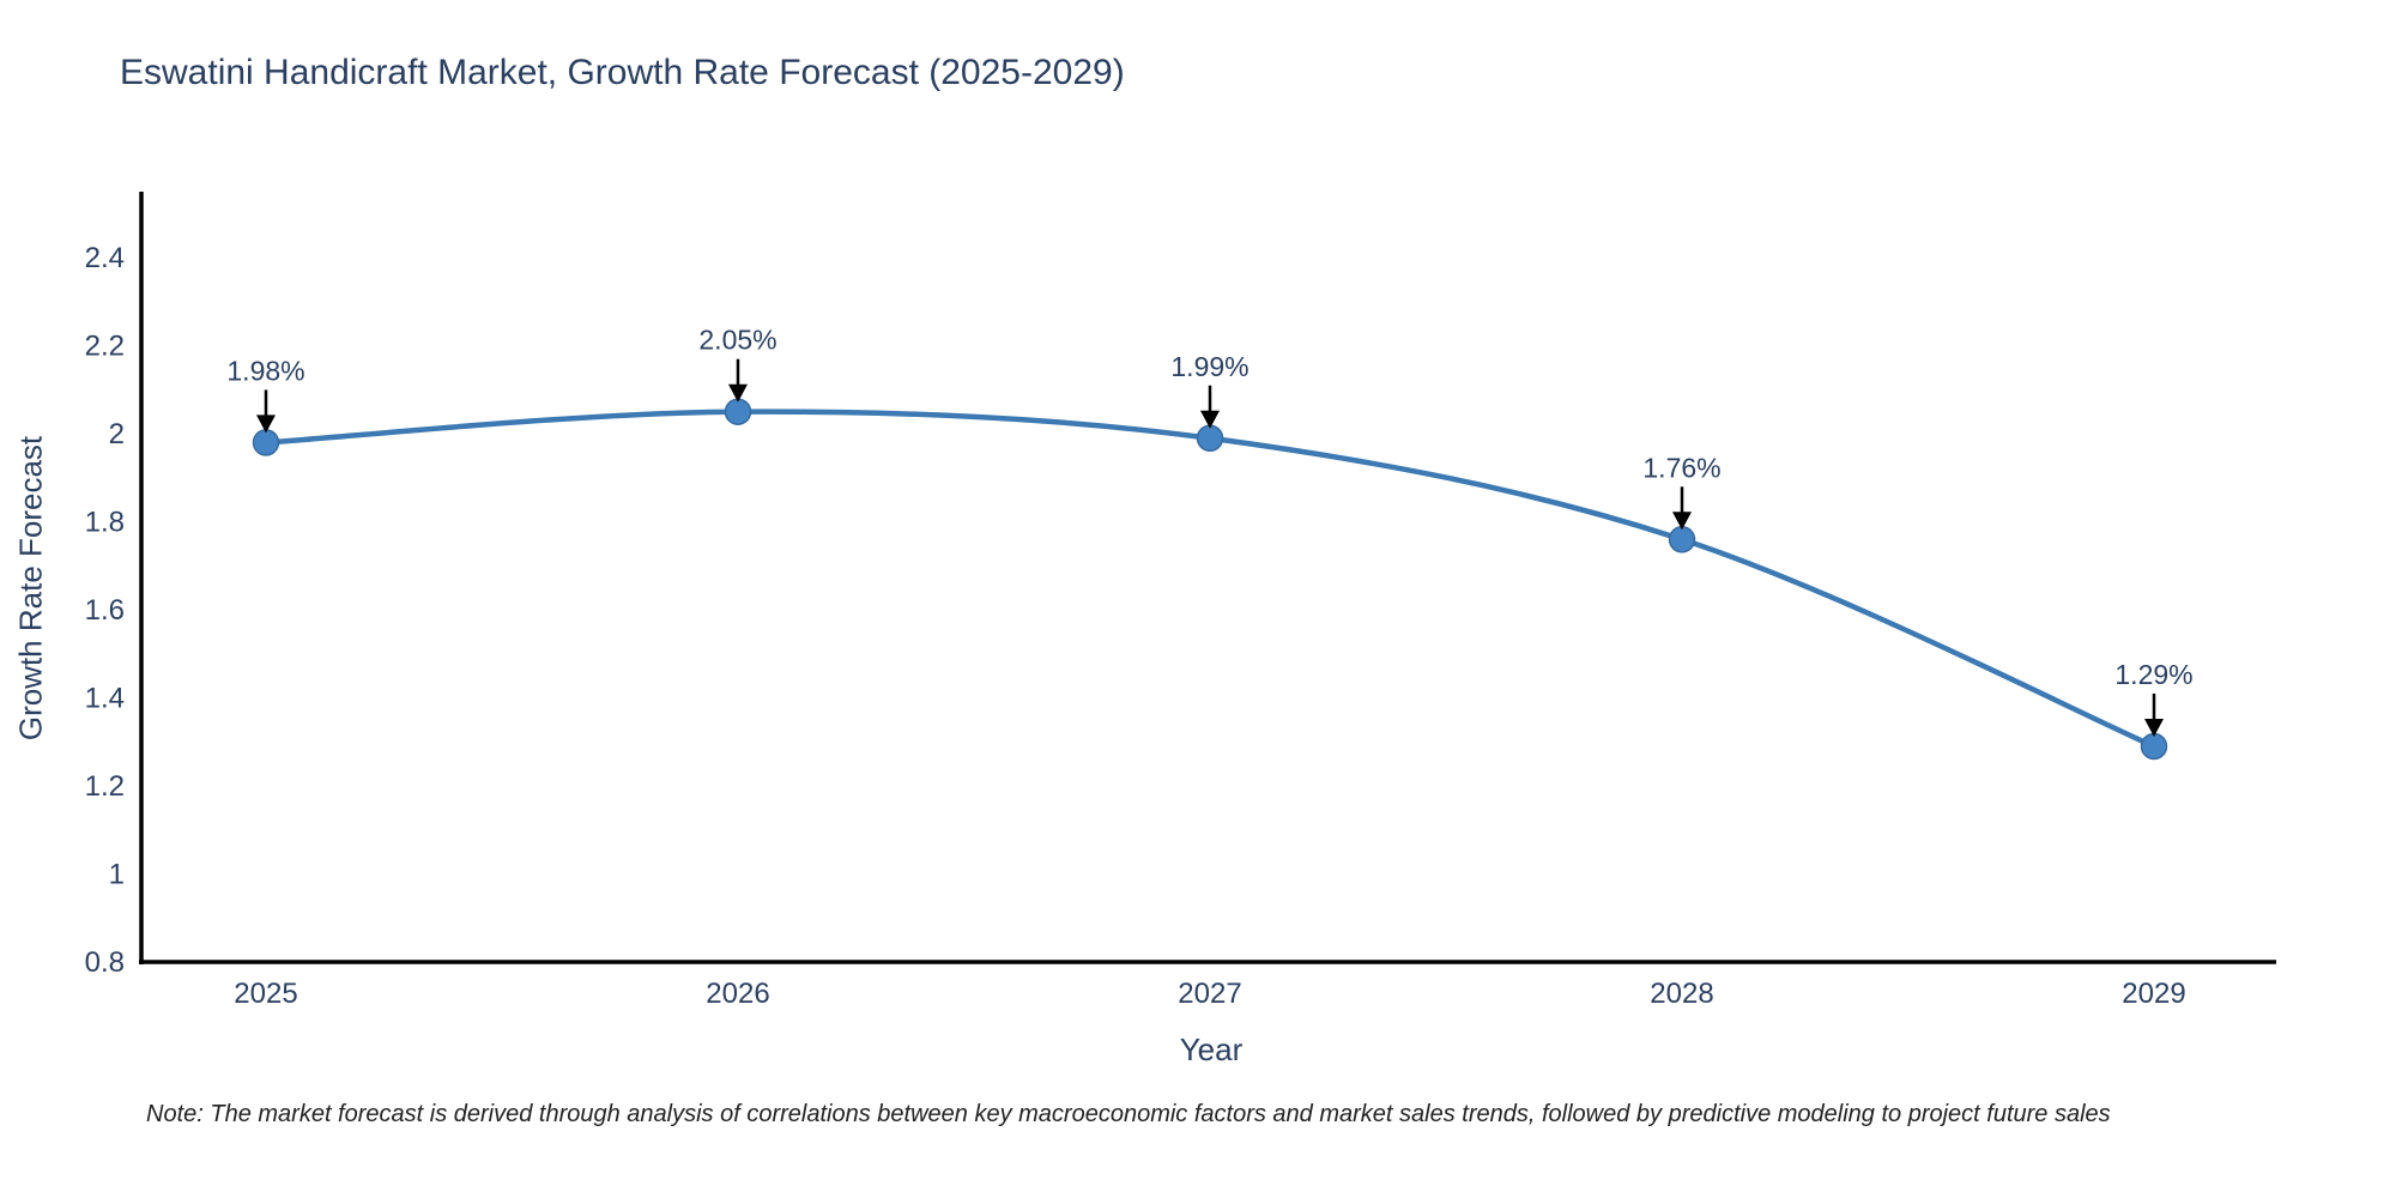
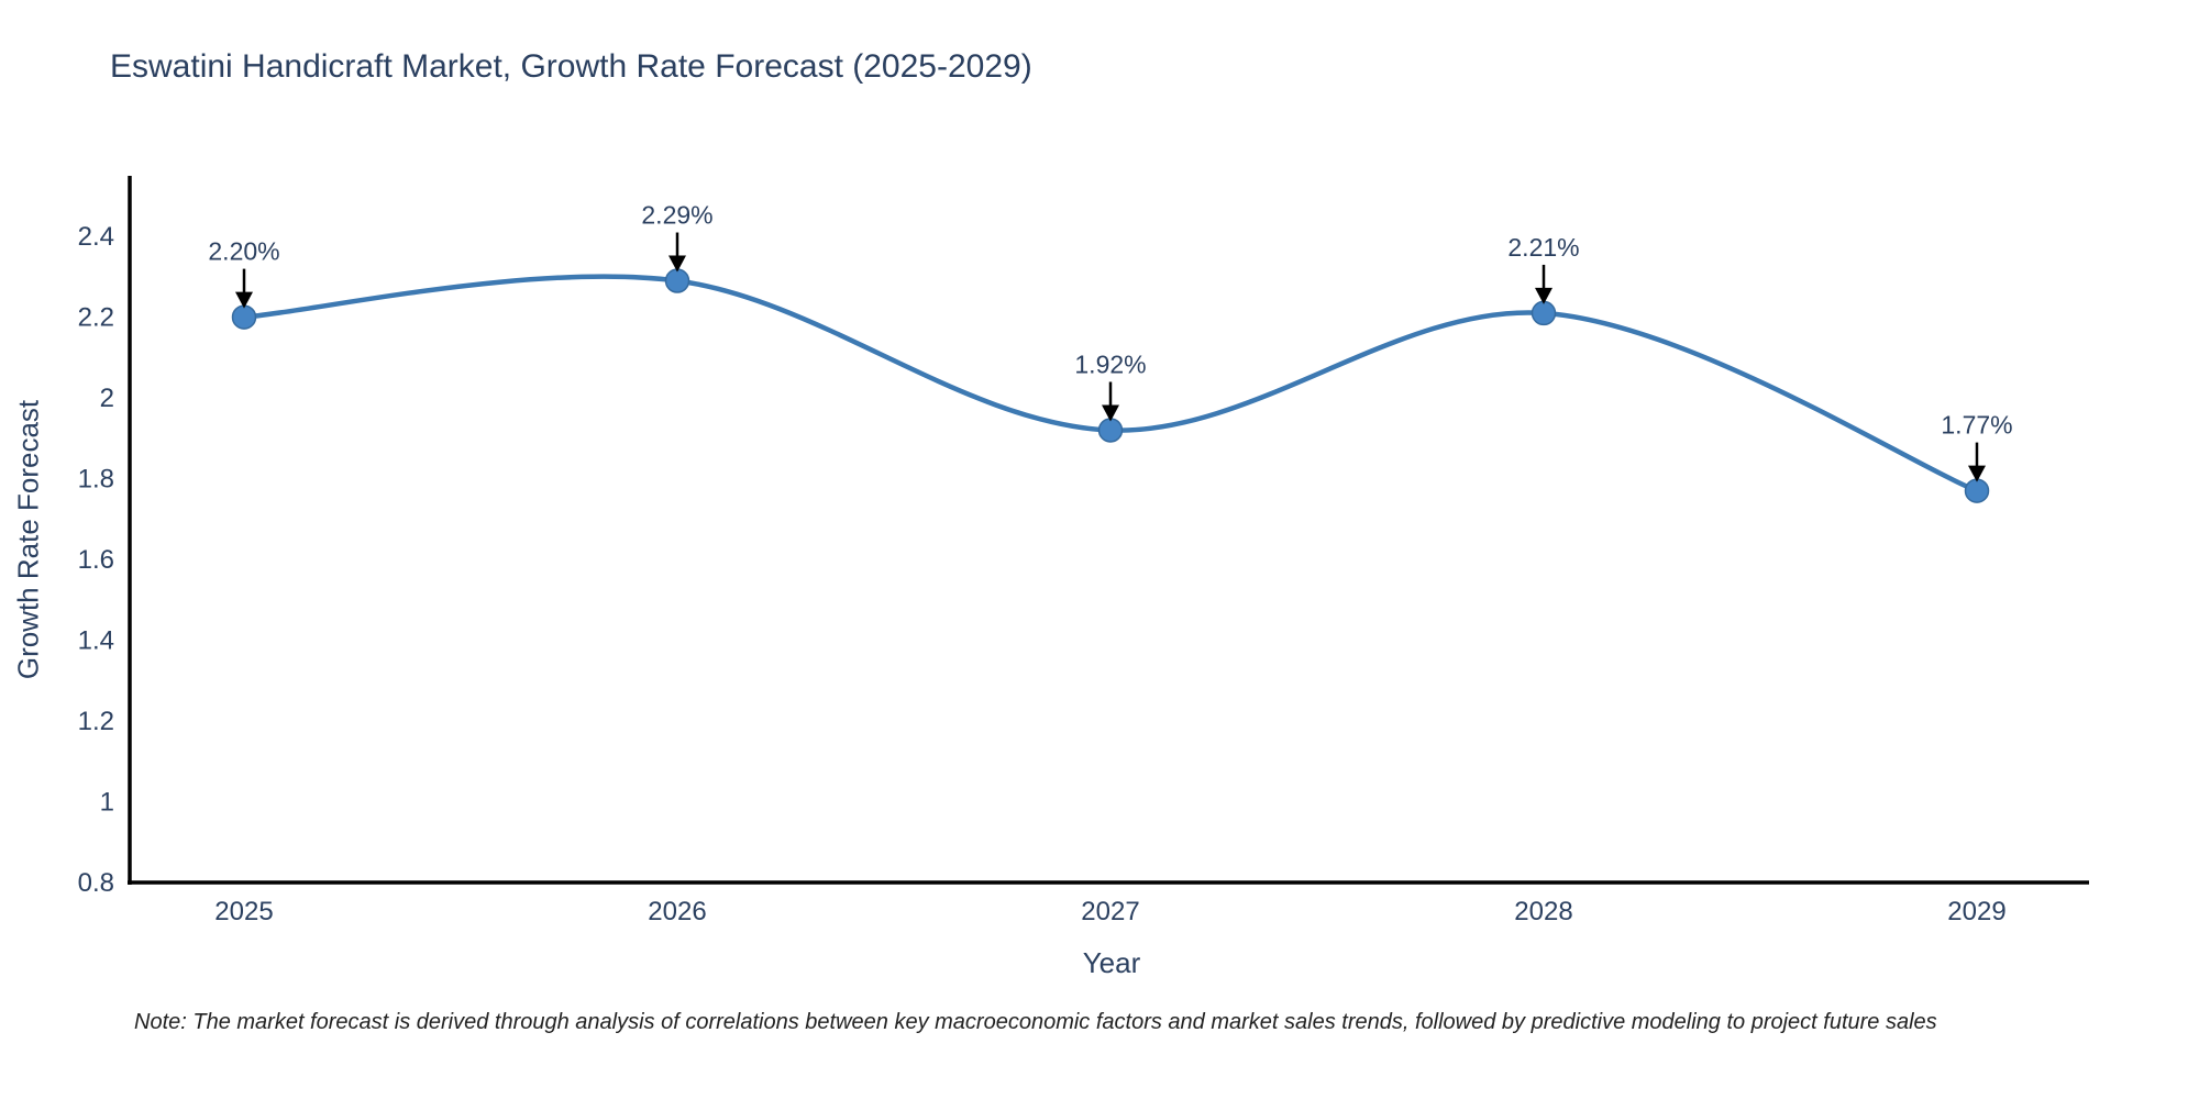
2025: 1.98% -> 2.20%
2026: 2.05% -> 2.29%
2027: 1.99% -> 1.92%
2028: 1.76% -> 2.21%
2029: 1.29% -> 1.77%
